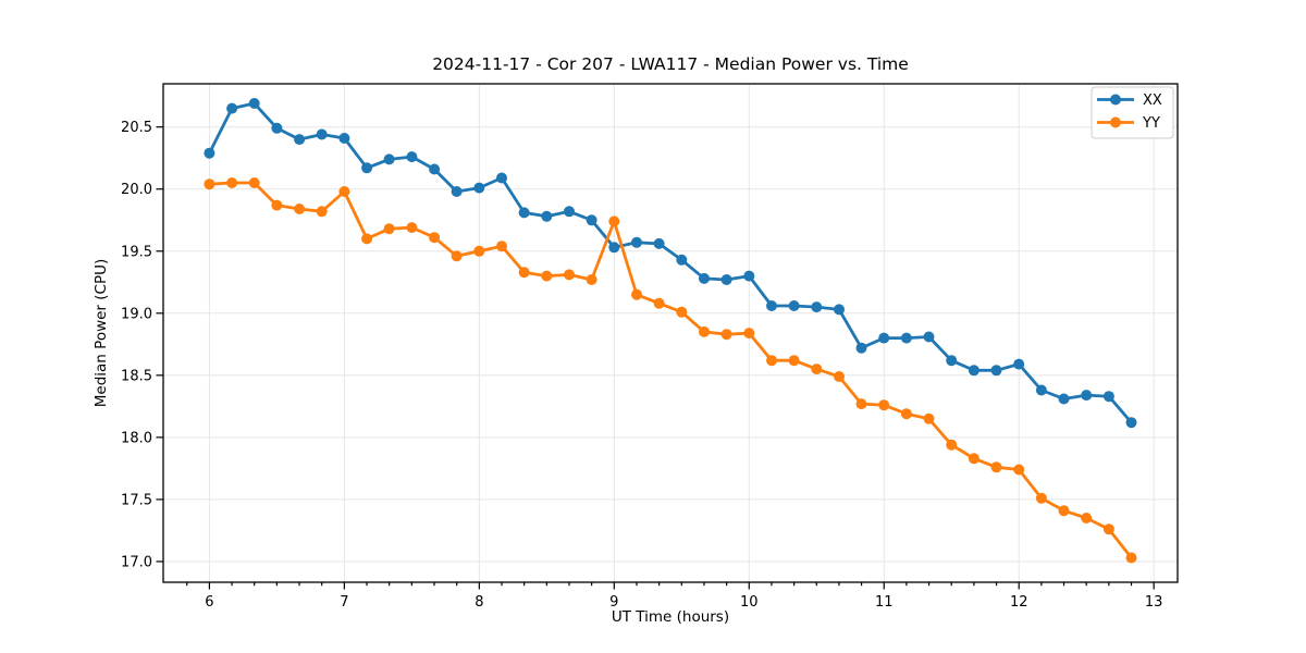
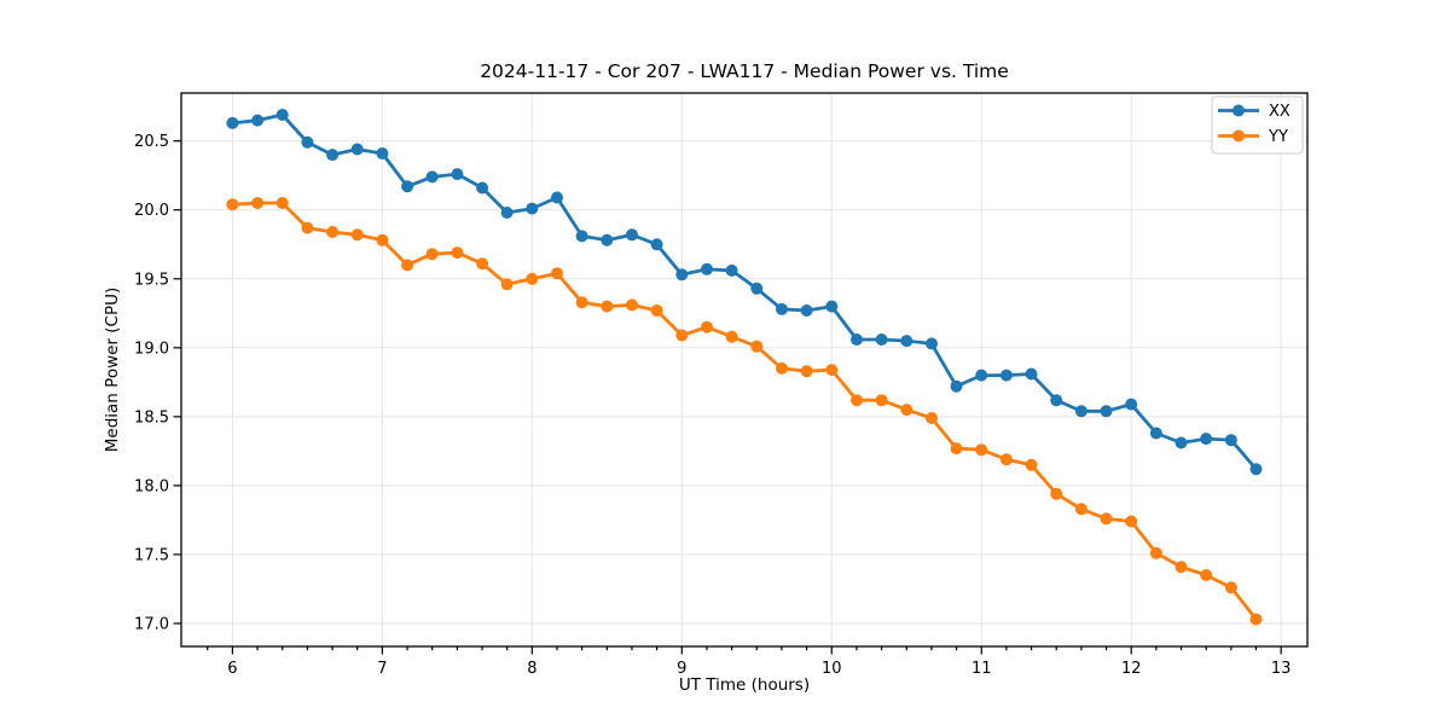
XX/6: 20.29 -> 20.63
YY/7: 19.98 -> 19.78
YY/9: 19.74 -> 19.09
